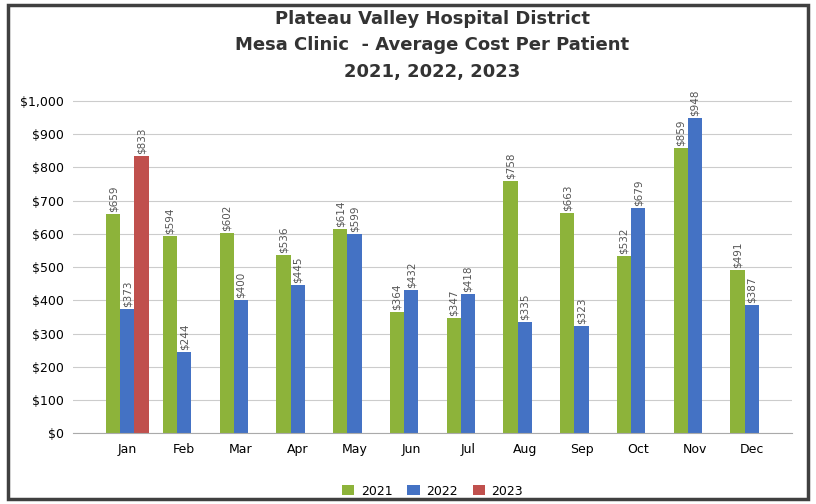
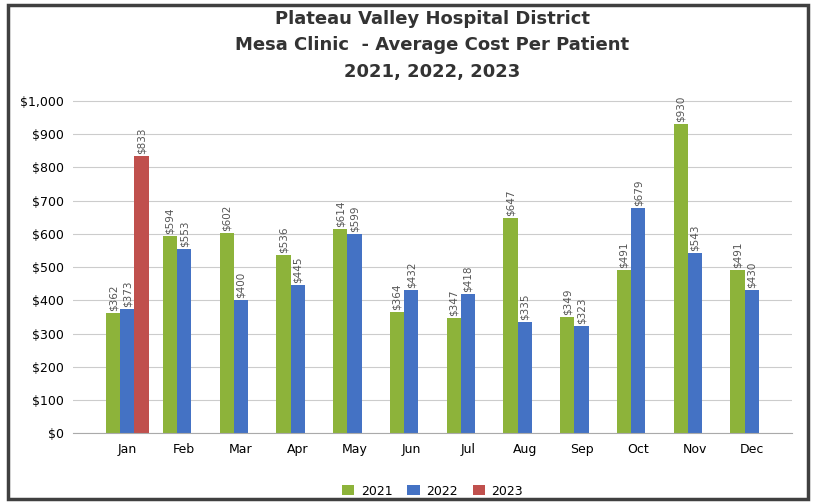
2021/Jan: $659 -> $362
2022/Feb: $244 -> $553
2021/Aug: $758 -> $647
2021/Sep: $663 -> $349
2021/Oct: $532 -> $491
2021/Nov: $859 -> $930
2022/Nov: $948 -> $543
2022/Dec: $387 -> $430
